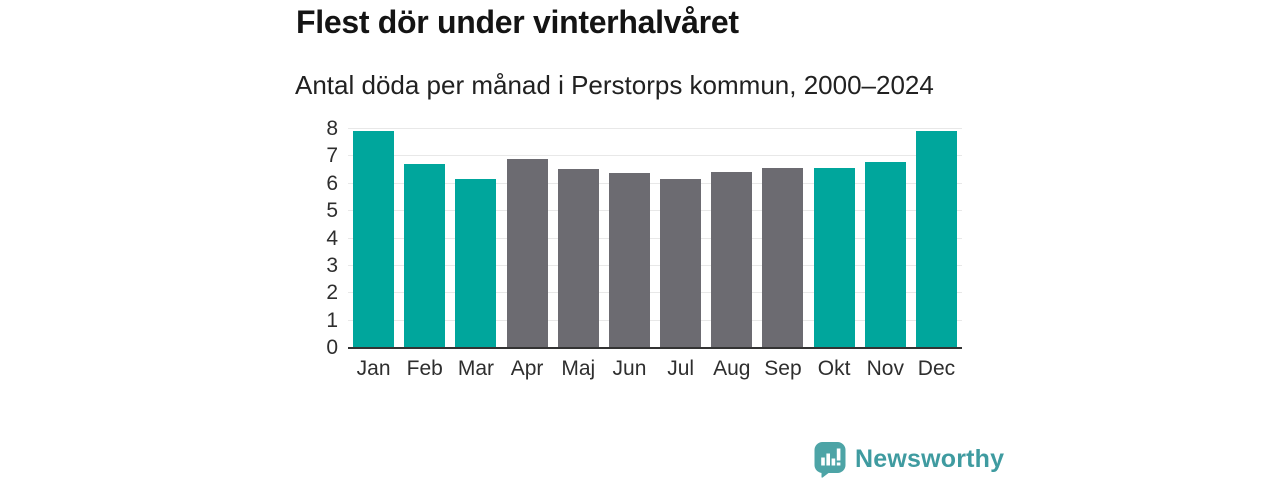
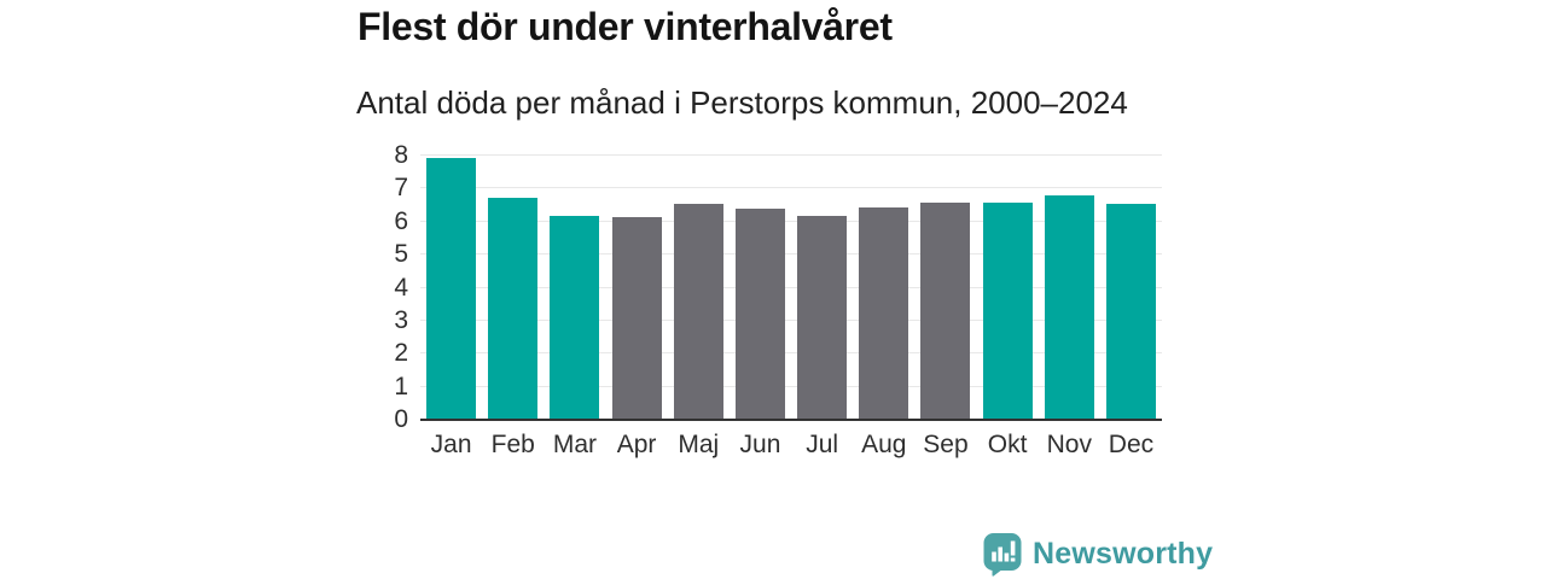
Apr: 6.8 -> 6.1
Dec: 7.9 -> 6.5
